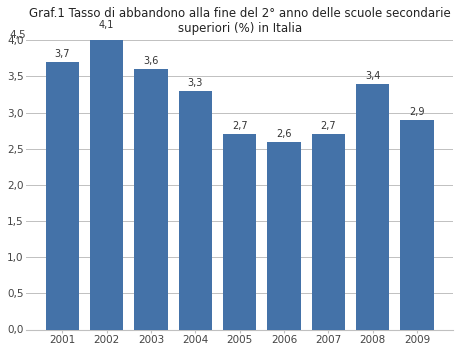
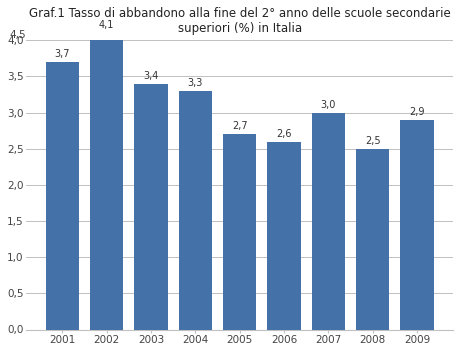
2003: 3,6 -> 3,4
2007: 2,7 -> 3,0
2008: 3,4 -> 2,5
